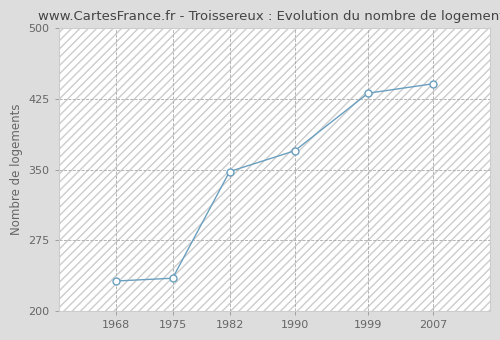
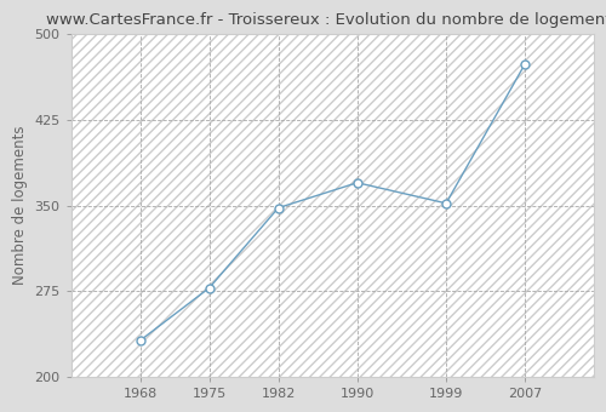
1975: 235 -> 278
1999: 431 -> 352
2007: 441 -> 474
